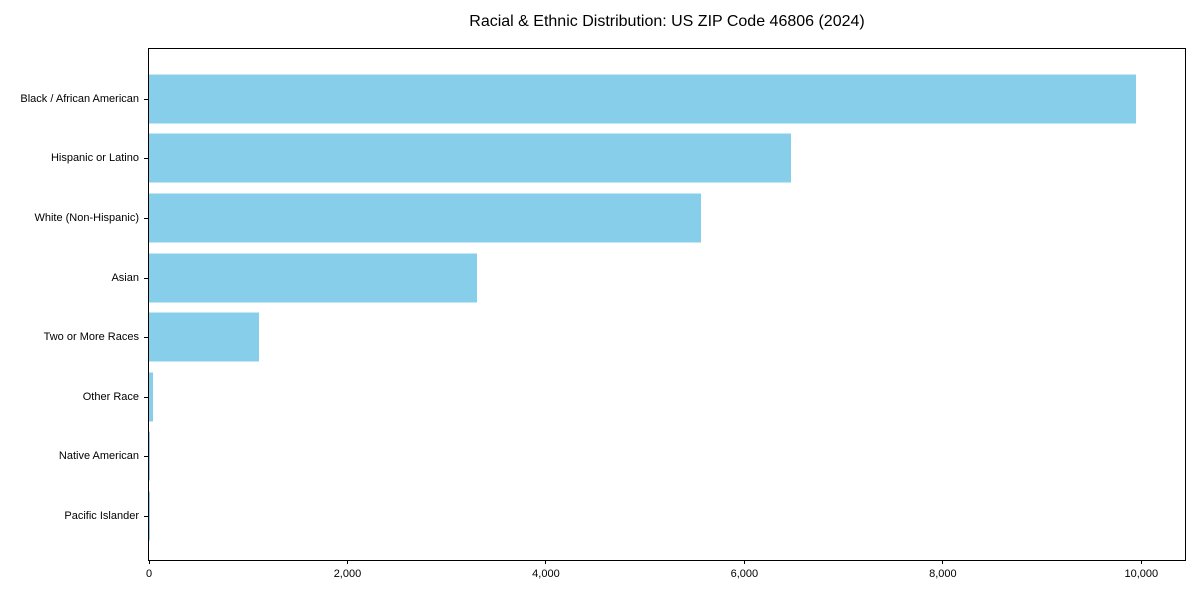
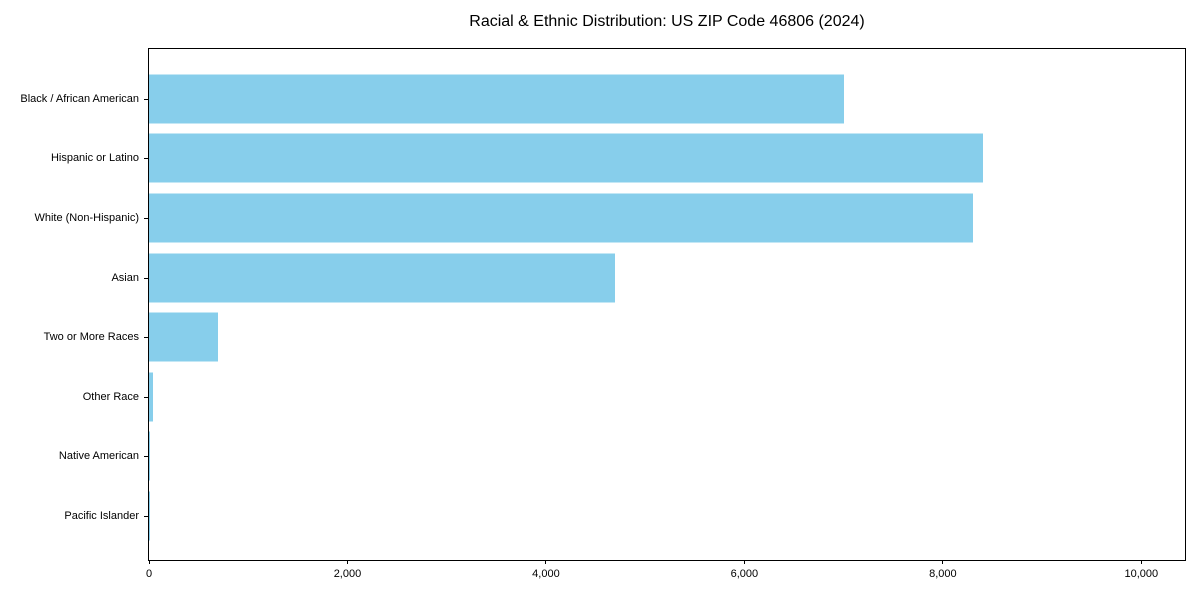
Black / African American: 10000 -> 7000
Hispanic or Latino: 6500 -> 8400
White (Non-Hispanic): 5600 -> 8300
Asian: 3300 -> 4700
Two or More Races: 1100 -> 700
